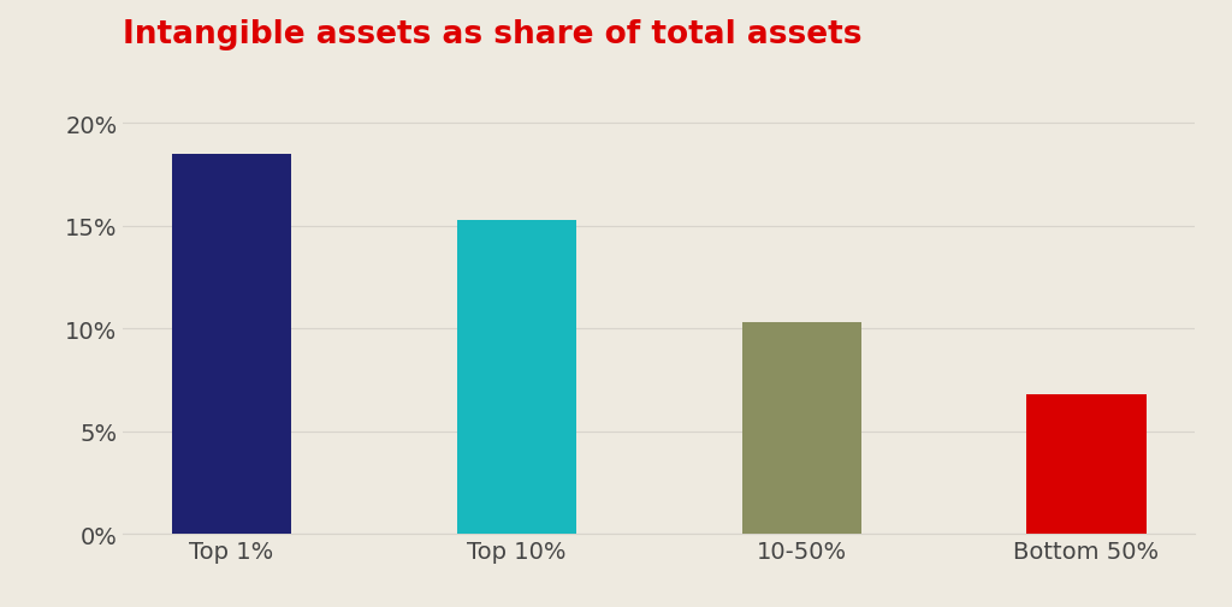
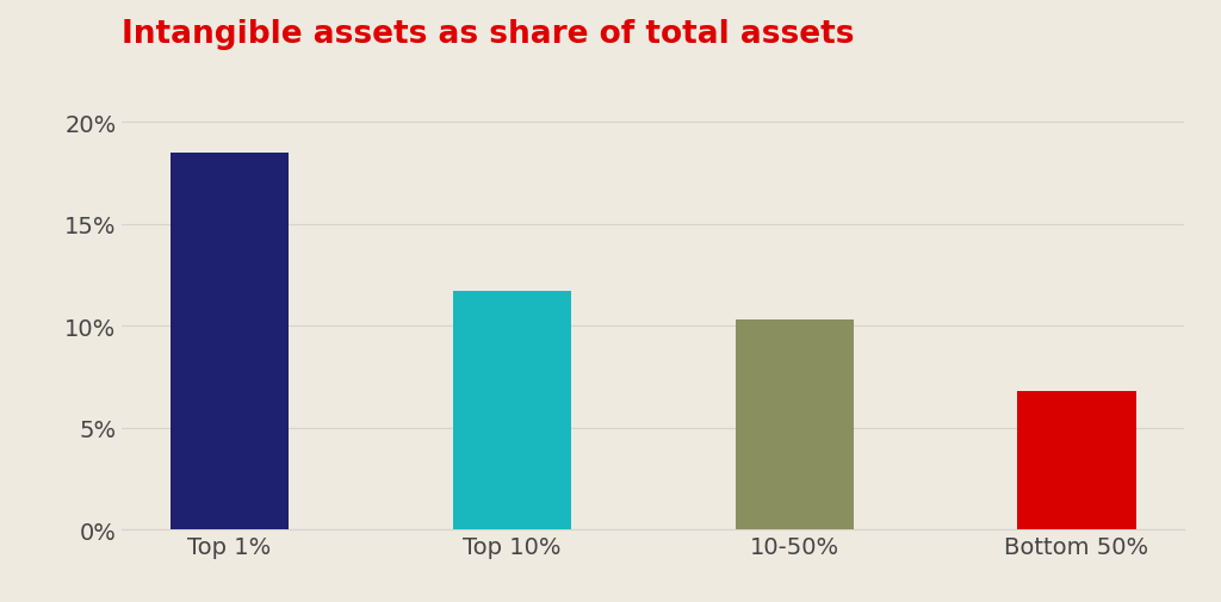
Top 10%: 15.3% -> 11.7%
